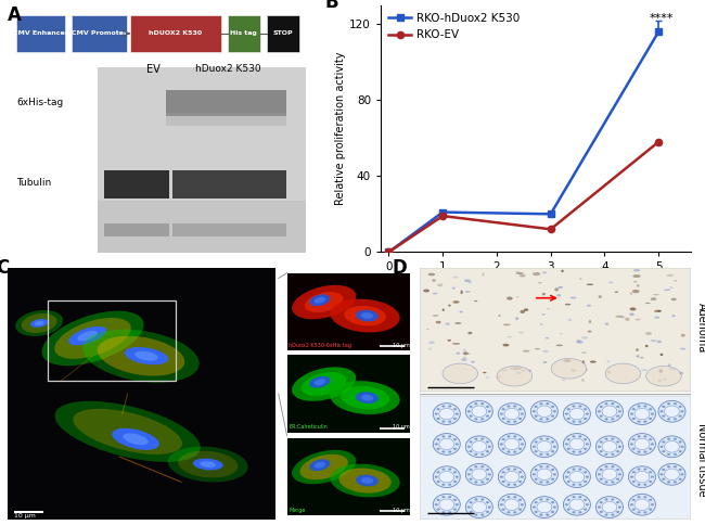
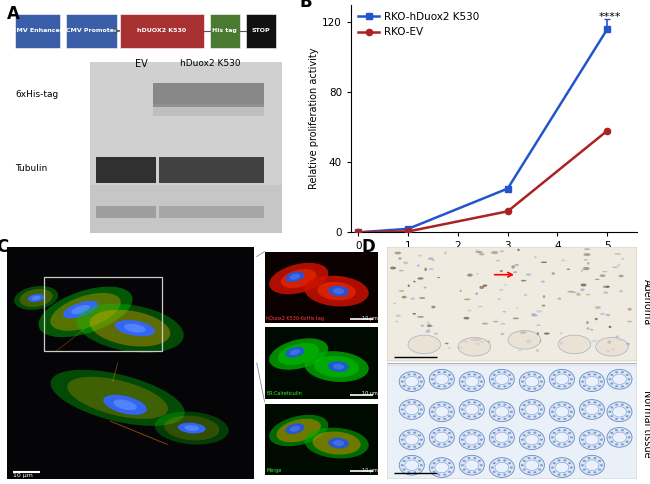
RKO-hDuox2 K530/1: 21 -> 2
RKO-EV/1: 19 -> 0
RKO-hDuox2 K530/3: 20 -> 25
